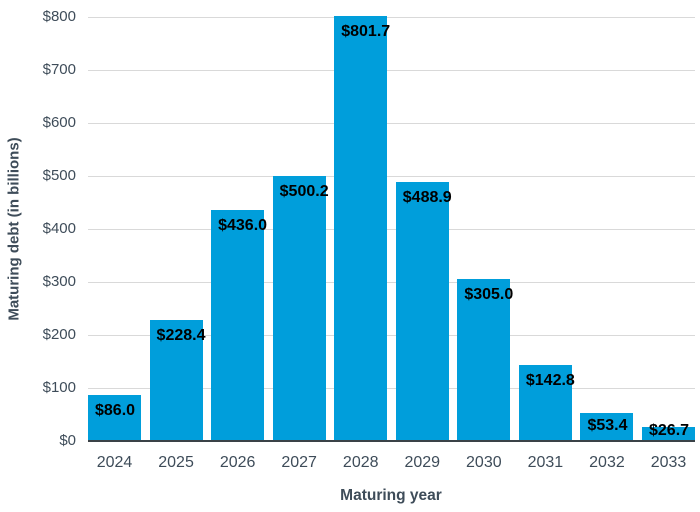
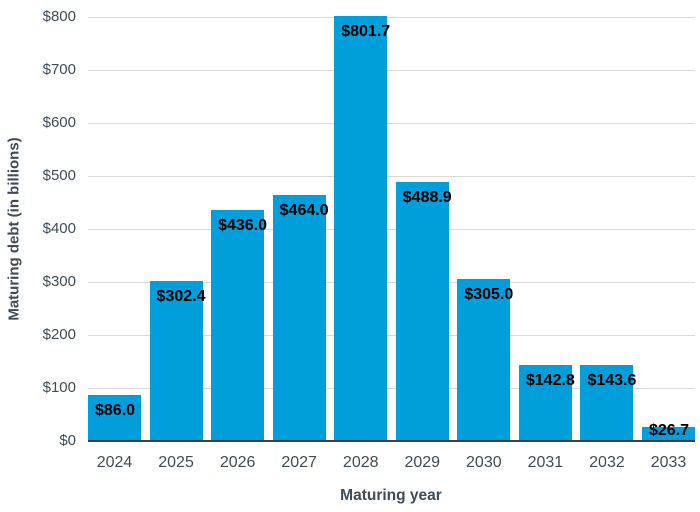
2025: $228.4 -> $302.4
2027: $500.2 -> $464.0
2032: $53.4 -> $143.6
